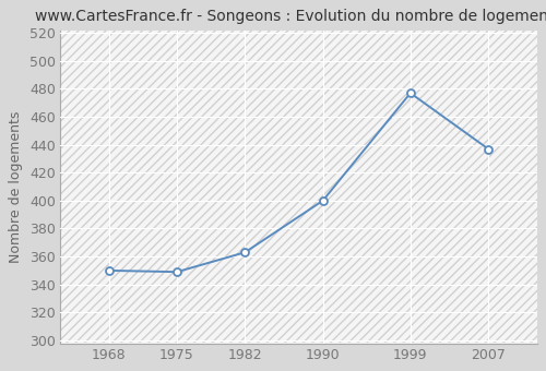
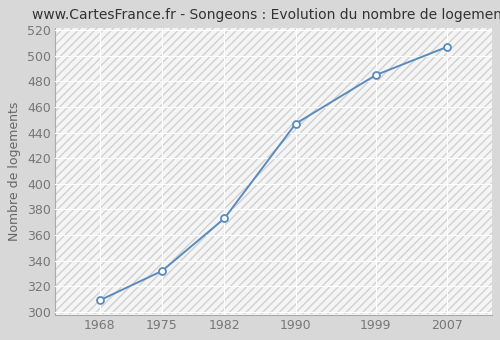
1968: 350 -> 309
1975: 349 -> 332
1982: 363 -> 373
1990: 400 -> 447
1999: 477 -> 485
2007: 437 -> 507
